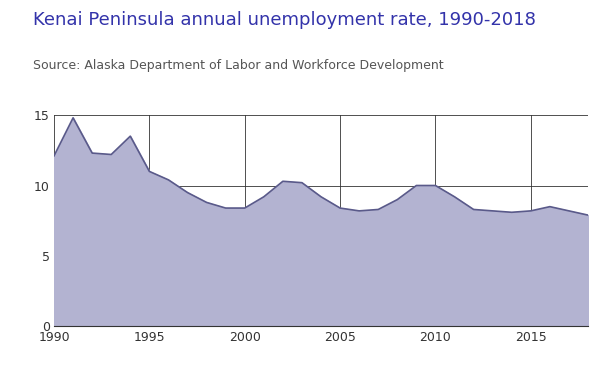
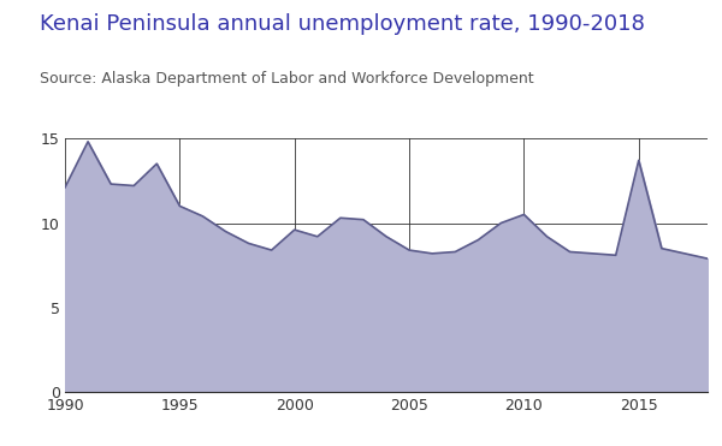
2000: 8.4 -> 9.6
2010: 10.0 -> 10.5
2015: 8.2 -> 13.7
